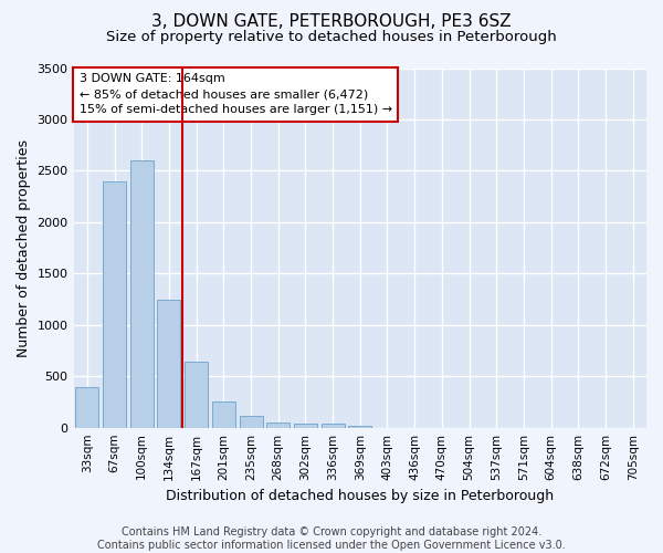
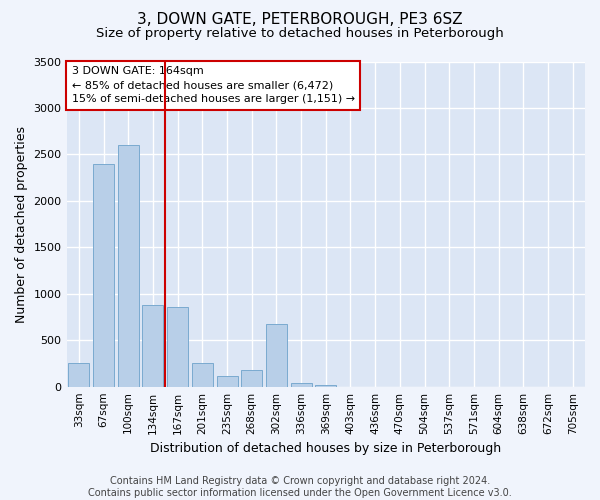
33sqm: 400 -> 260
134sqm: 1250 -> 880
167sqm: 640 -> 860
268sqm: 60 -> 180
302sqm: 40 -> 680
